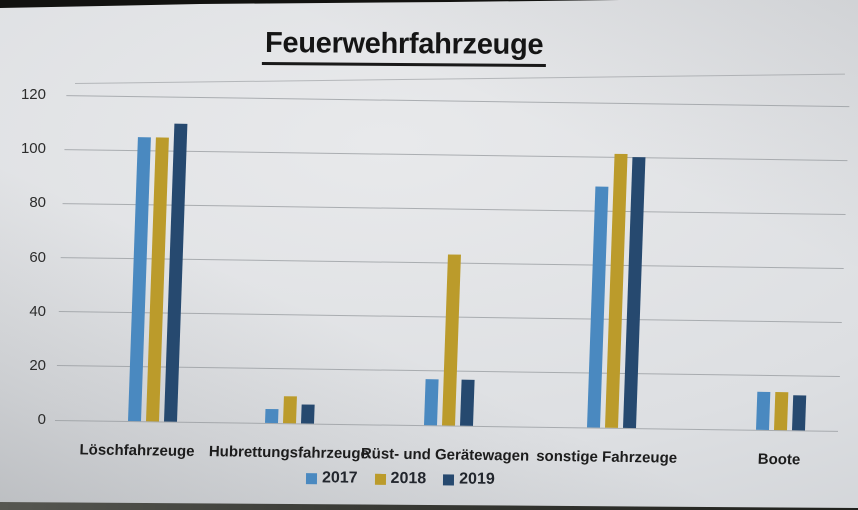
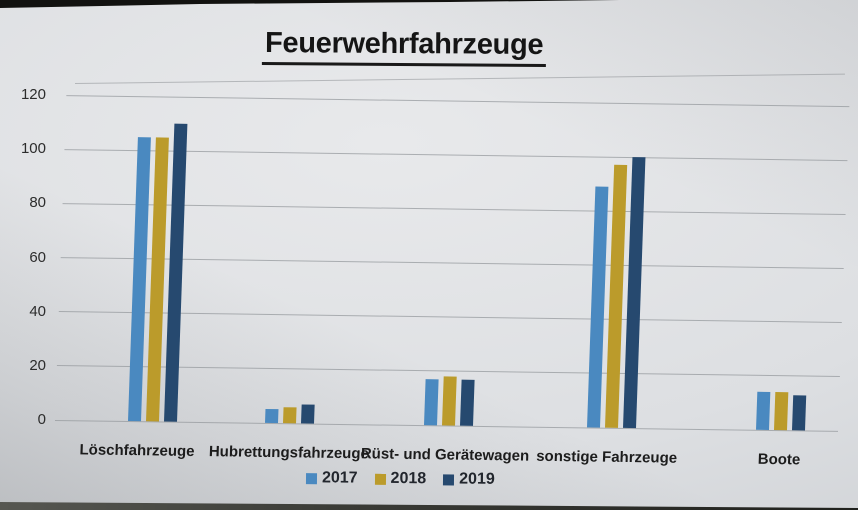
2018/Hubrettungsfahrzeuge: 10 -> 6
2018/Rüst- und Gerätewagen: 63 -> 18
2018/sonstige Fahrzeuge: 101 -> 97
